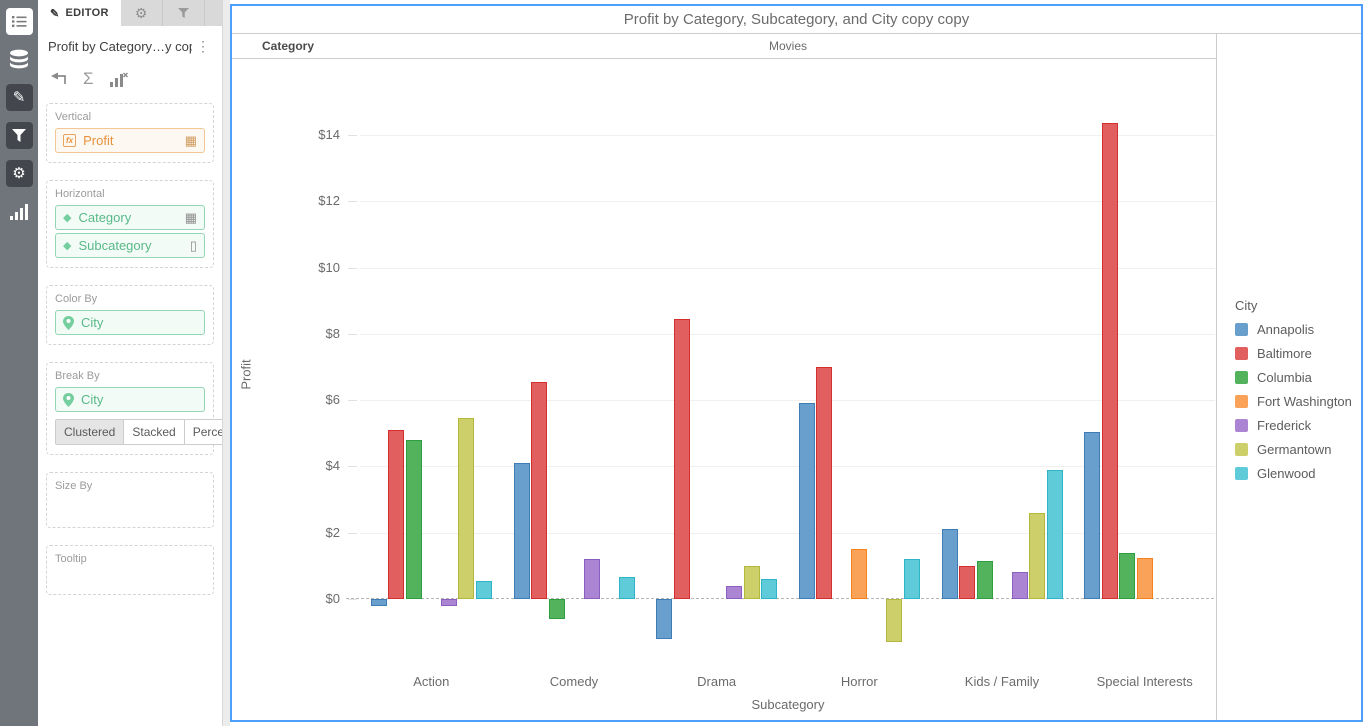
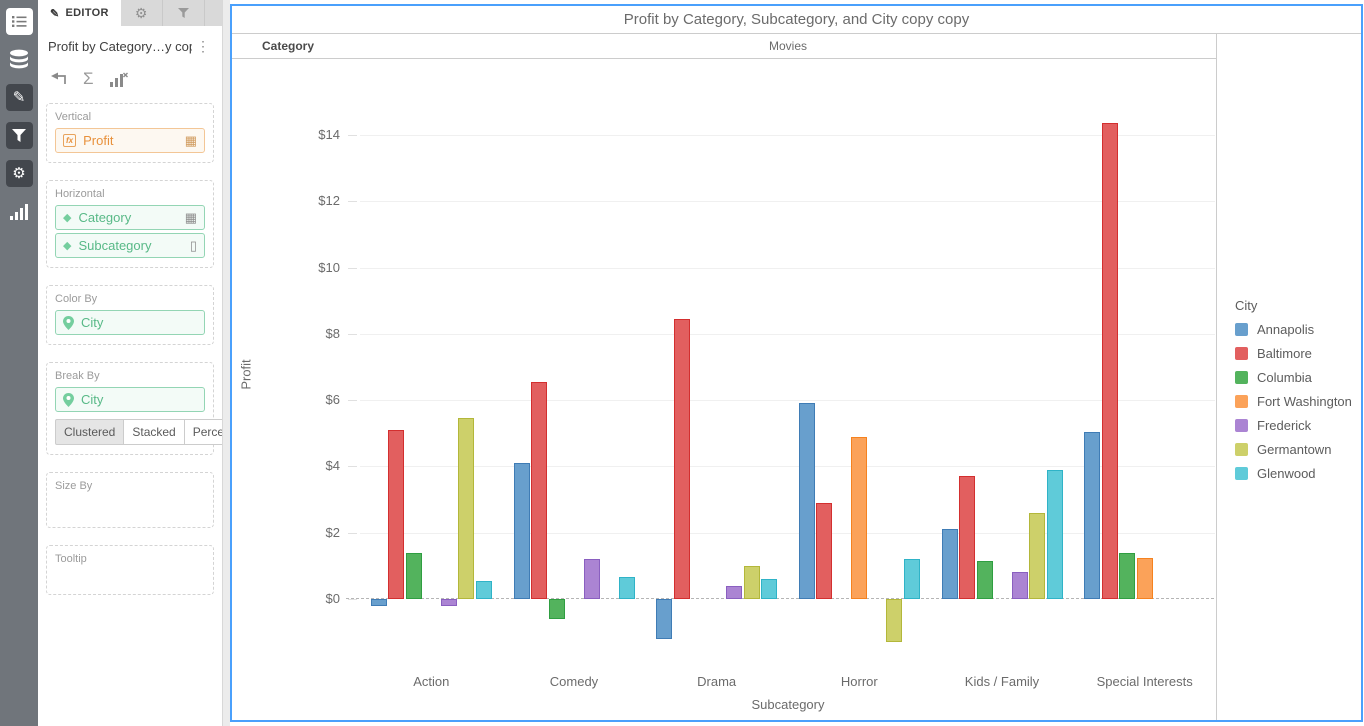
Columbia/Action: $4.8 -> $1.4
Baltimore/Horror: $7.0 -> $2.9
Fort Washington/Horror: $1.5 -> $4.9
Baltimore/Kids / Family: $1.0 -> $3.7
